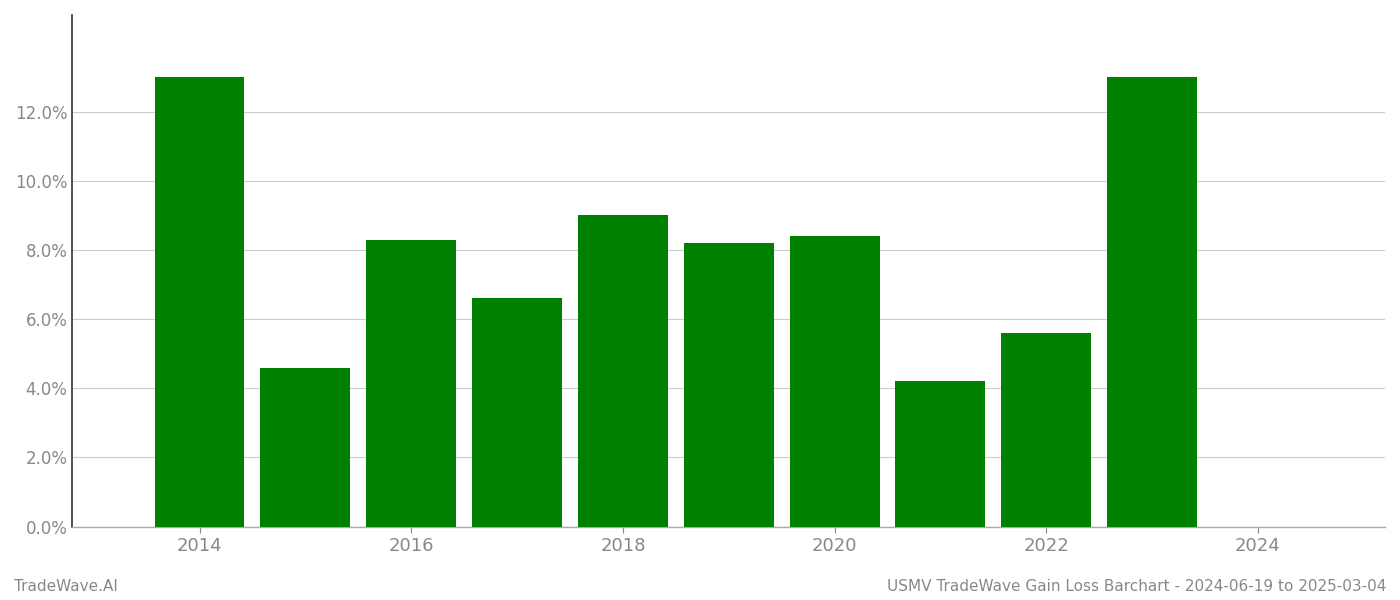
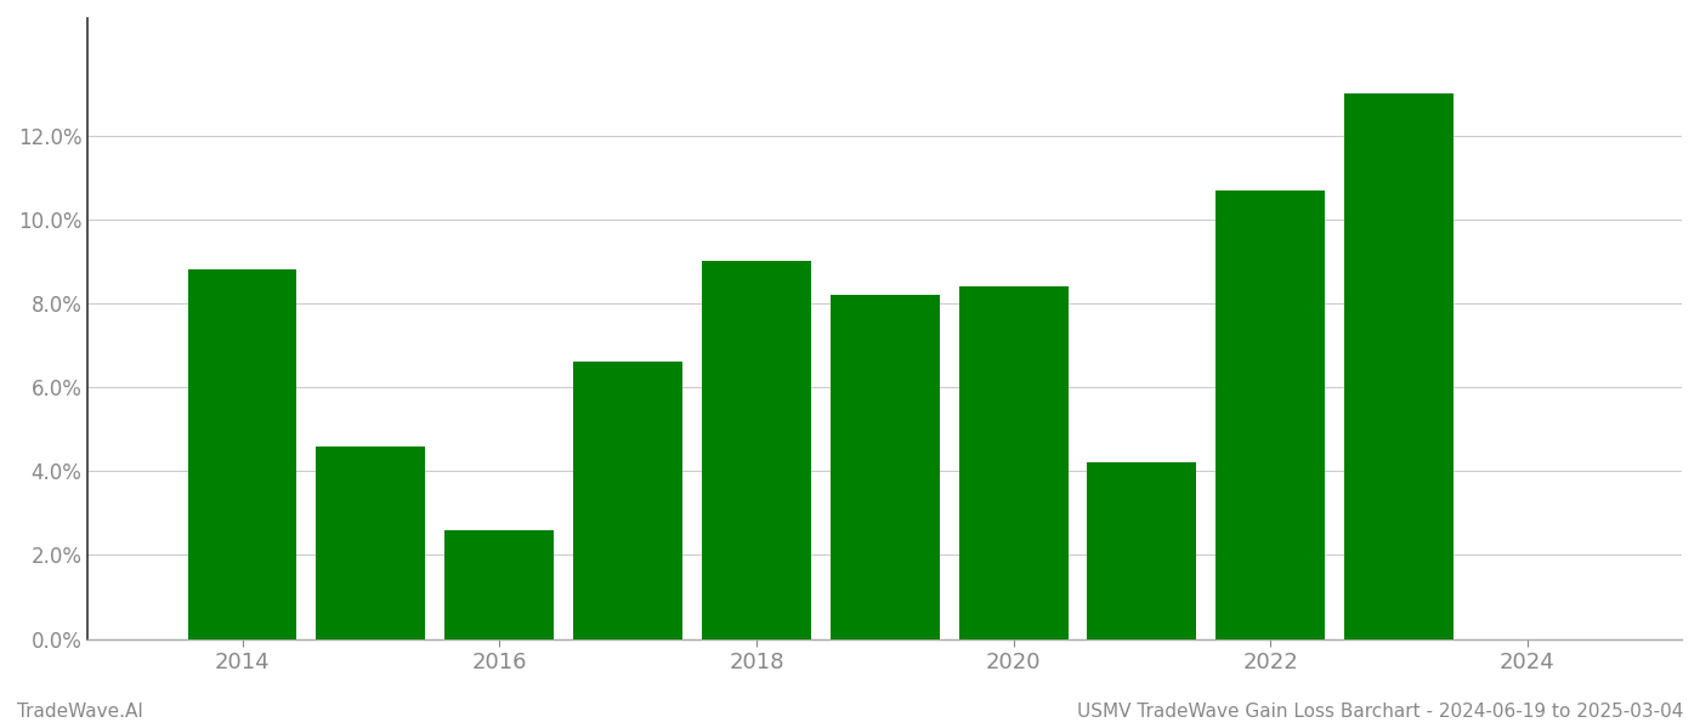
2014: 13.0% -> 8.8%
2016: 8.3% -> 2.6%
2022: 5.6% -> 10.7%
